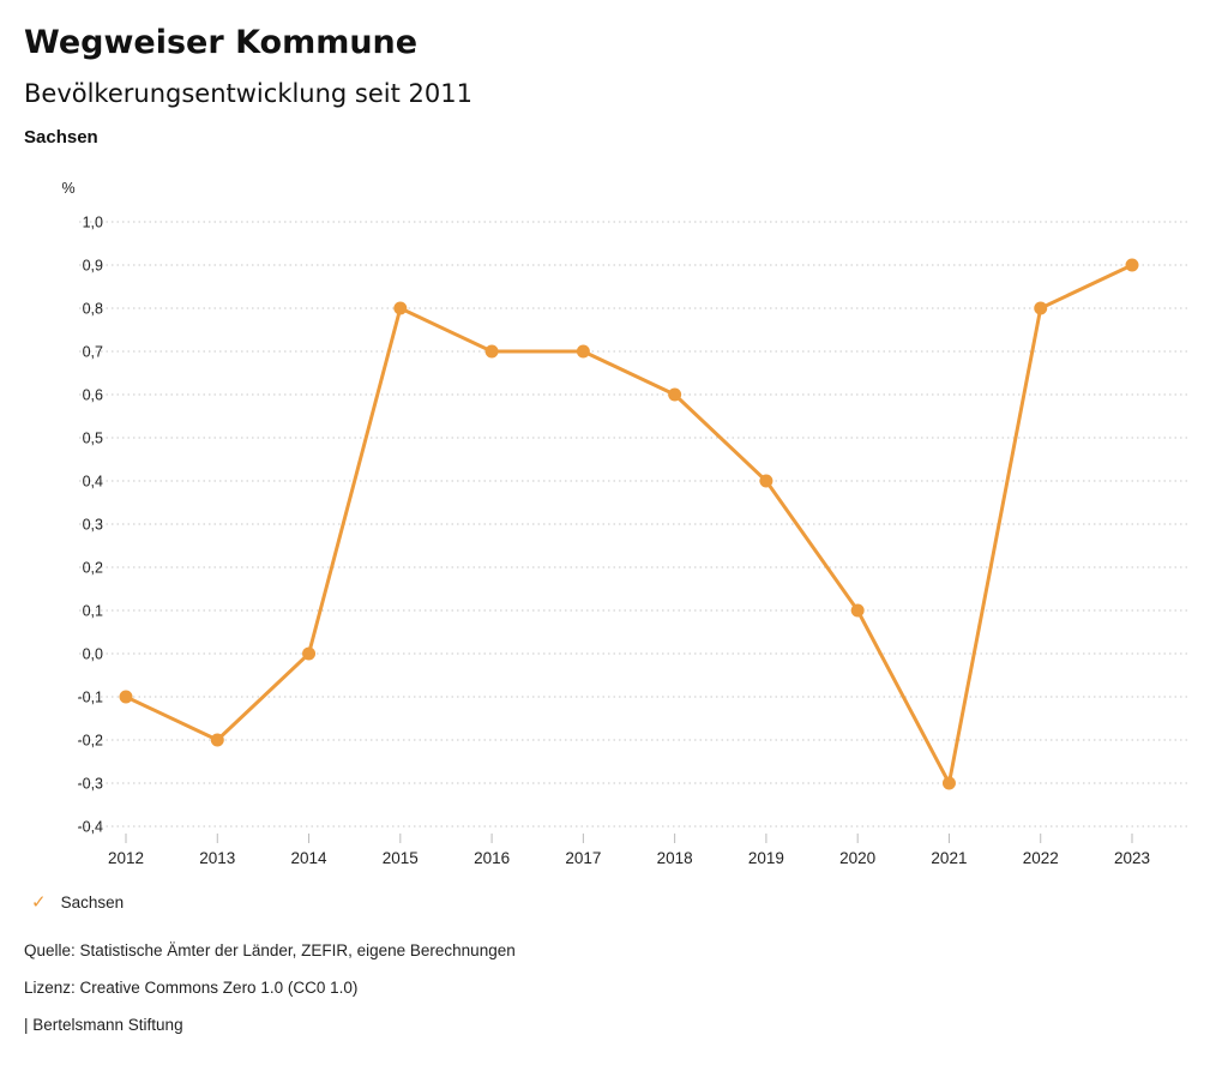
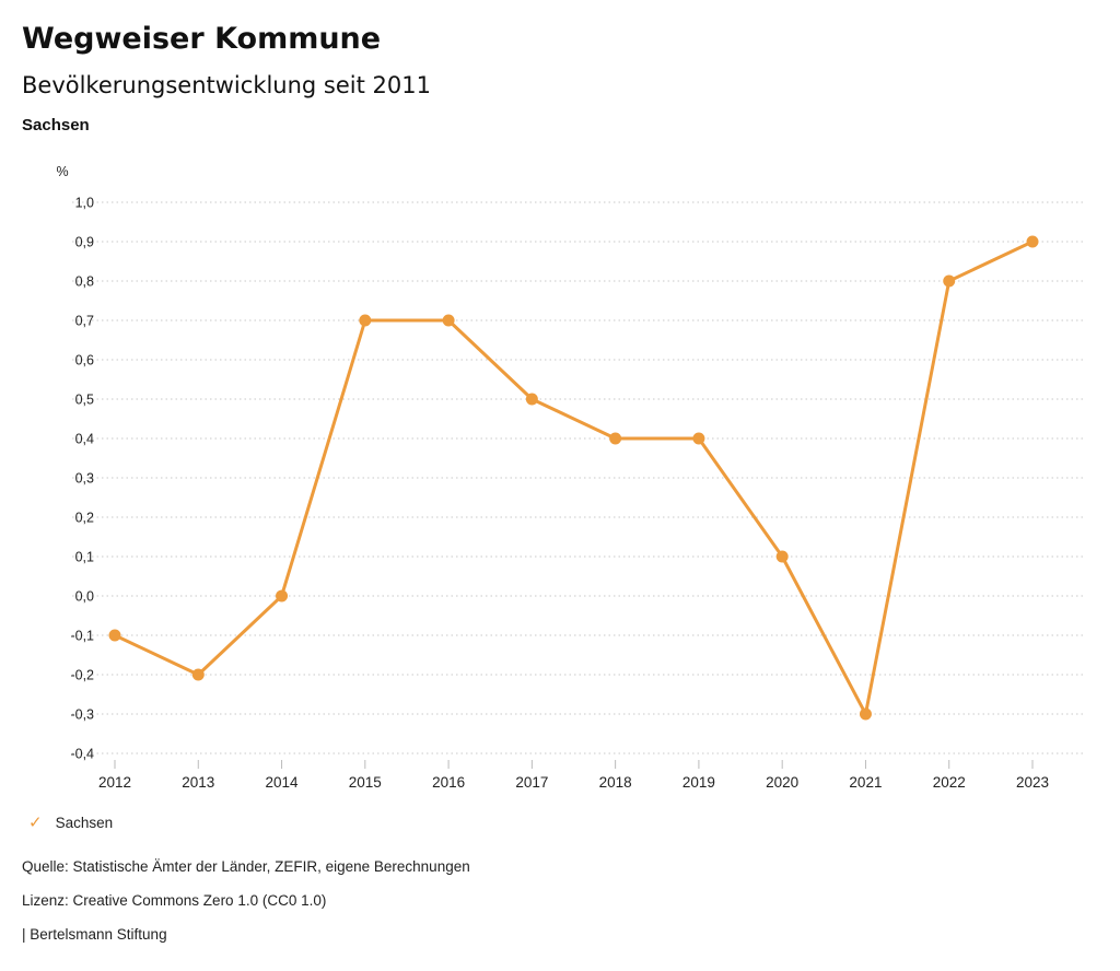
2015: 0,8 -> 0,7
2017: 0,7 -> 0,5
2018: 0,6 -> 0,4
